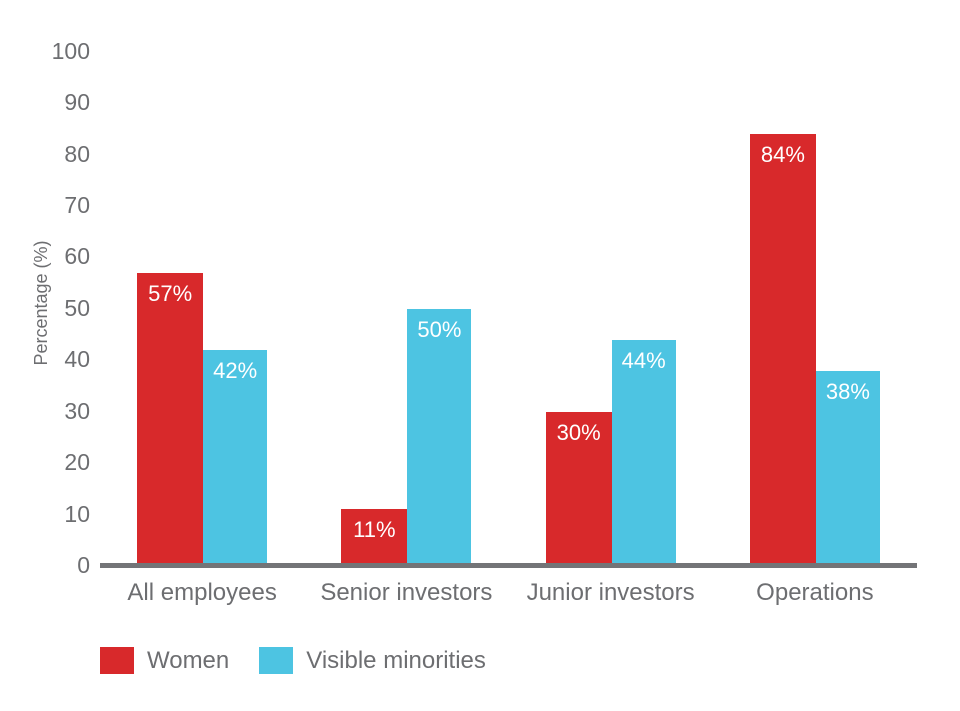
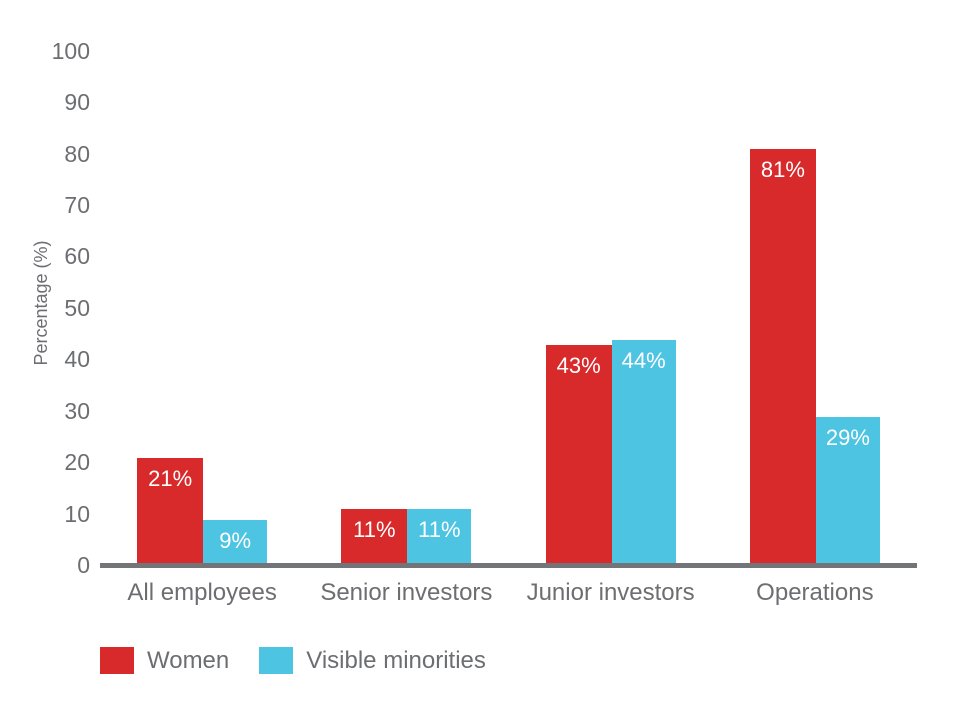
Women/All employees: 57% -> 21%
Visible minorities/All employees: 42% -> 9%
Visible minorities/Senior investors: 50% -> 11%
Women/Junior investors: 30% -> 43%
Women/Operations: 84% -> 81%
Visible minorities/Operations: 38% -> 29%
